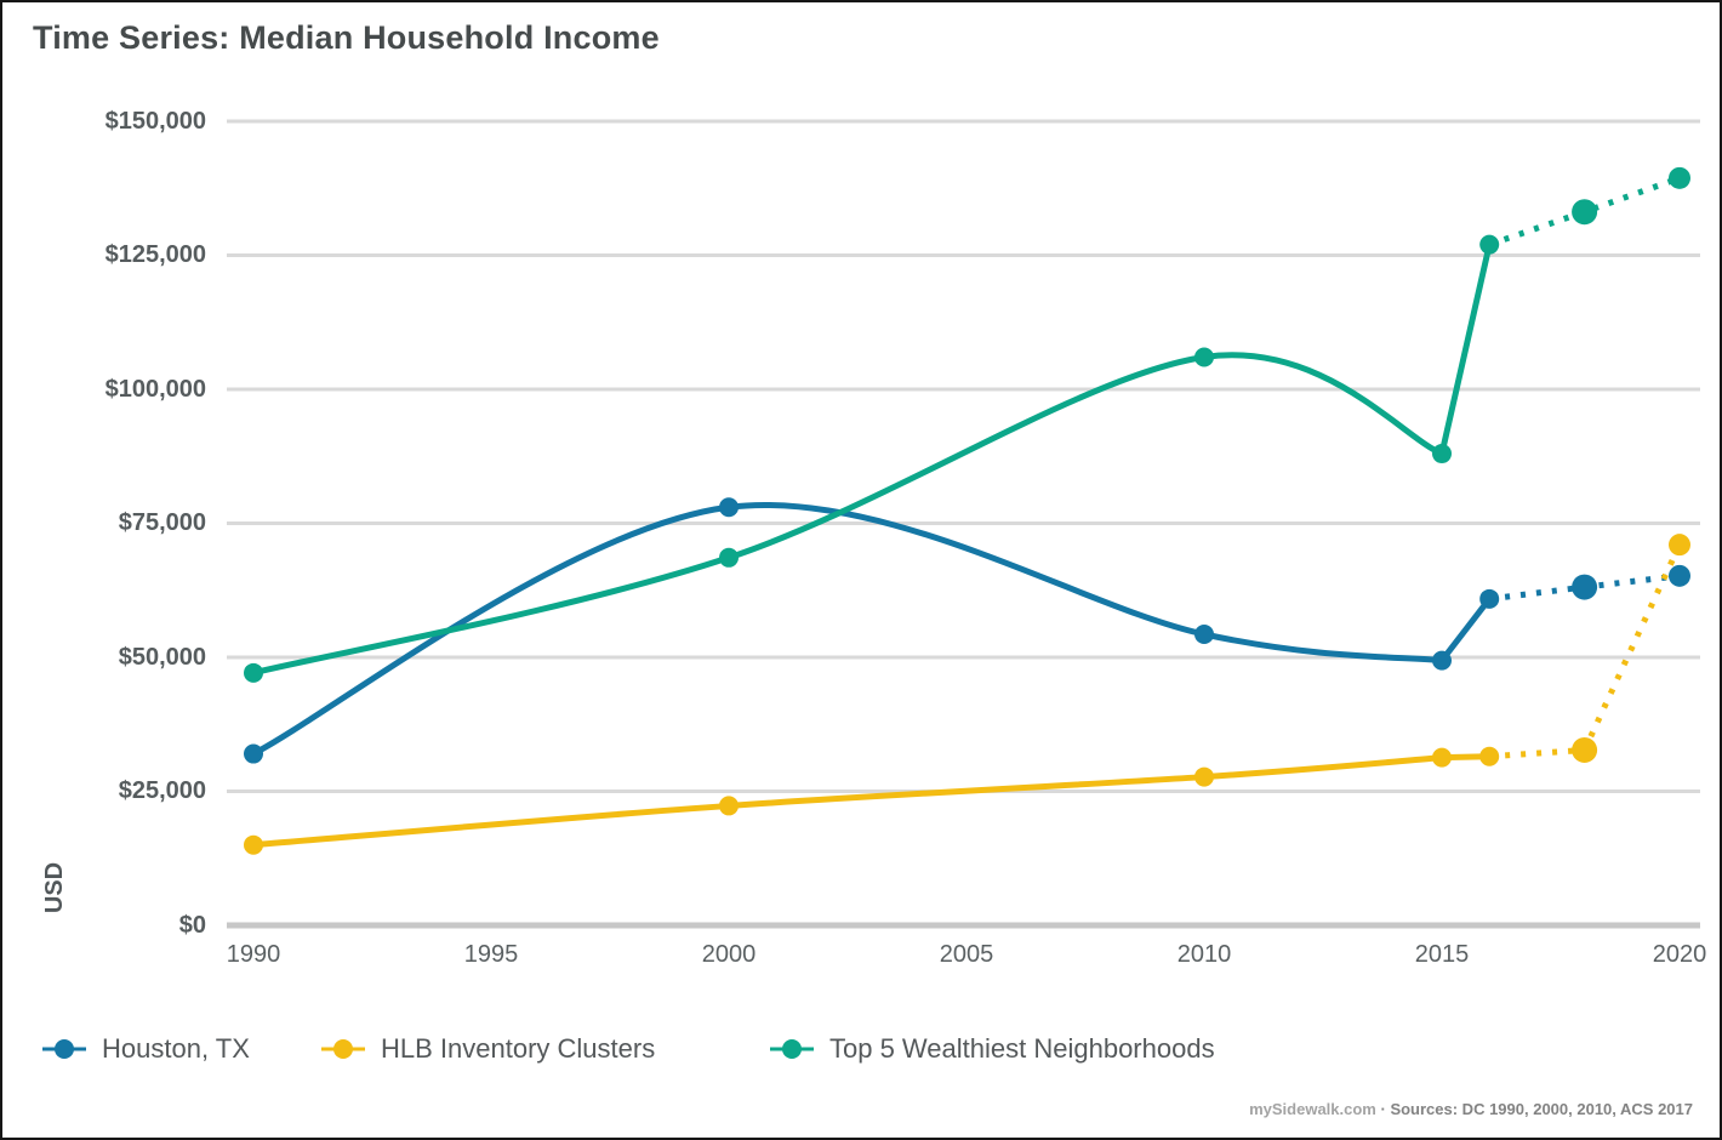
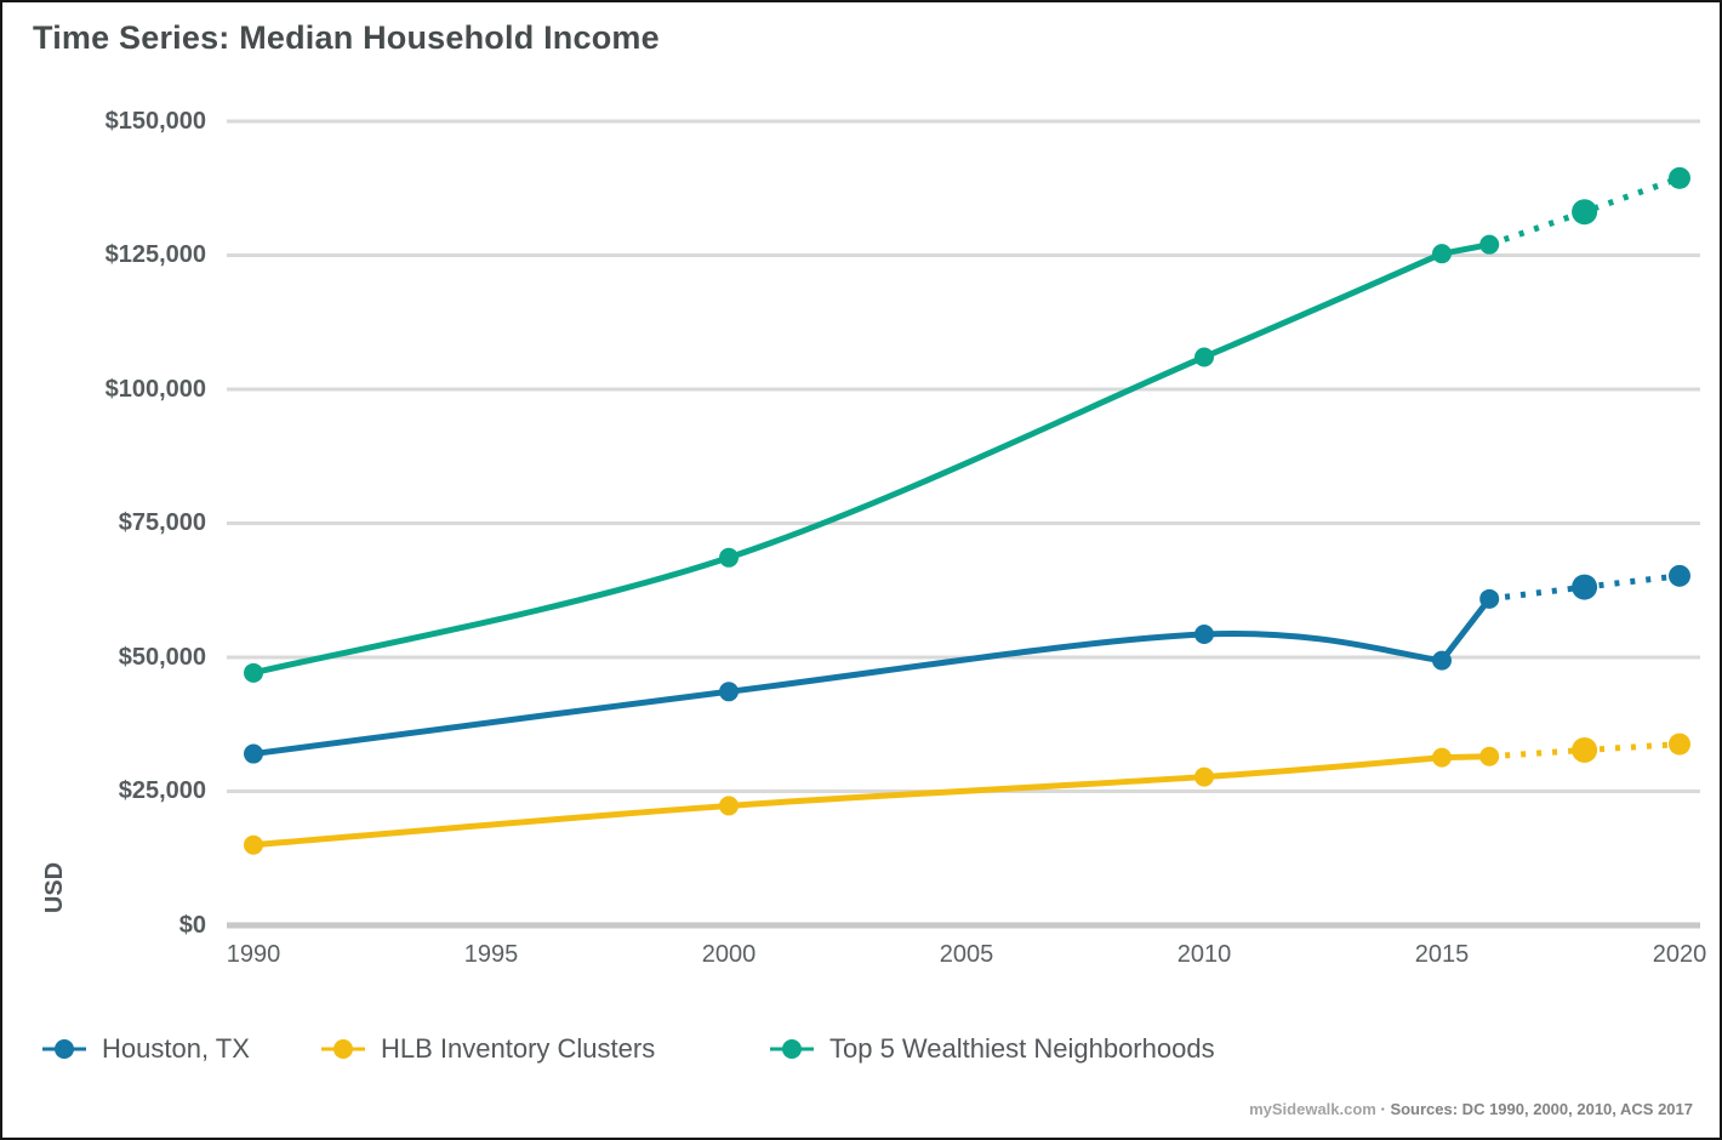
Houston, TX/2000: $78000 -> $44000
Top 5 Wealthiest Neighborhoods/2015: $88000 -> $125000
HLB Inventory Clusters/2020: $71000 -> $34000
